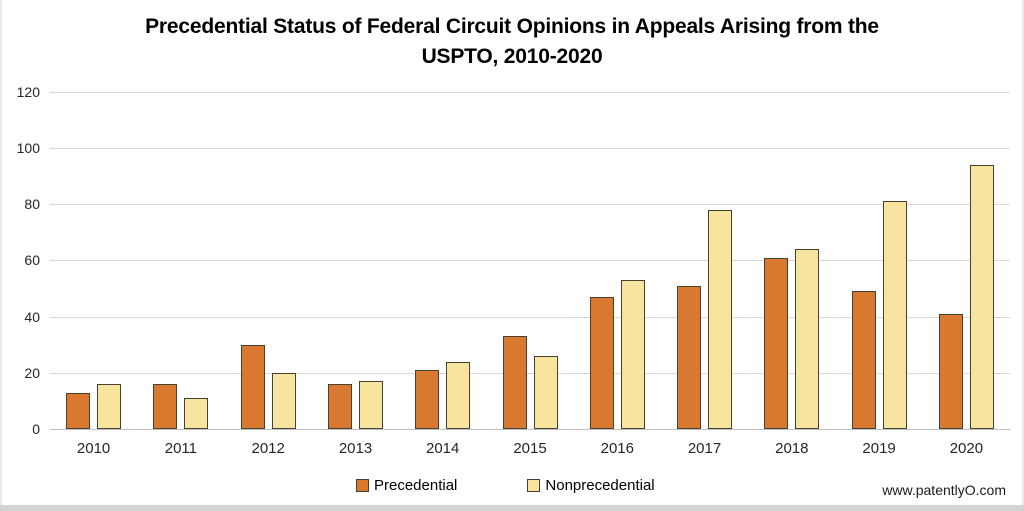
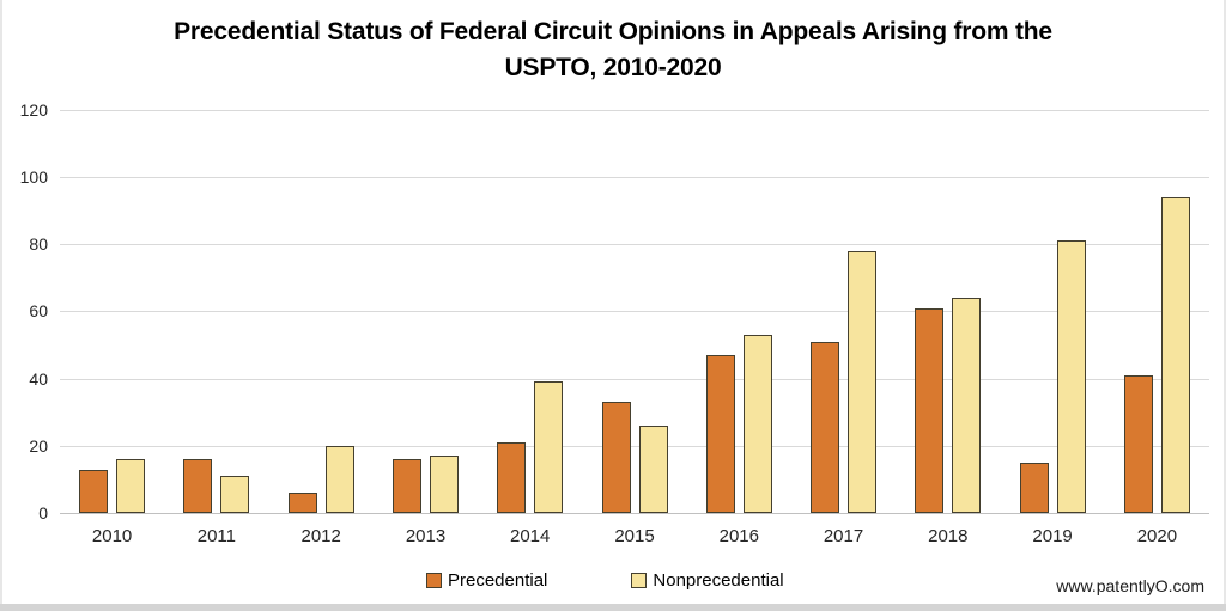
Precedential/2012: 30 -> 6
Nonprecedential/2014: 24 -> 39
Precedential/2019: 49 -> 15
